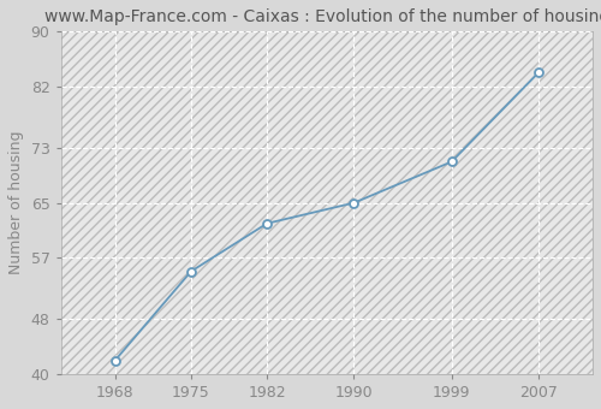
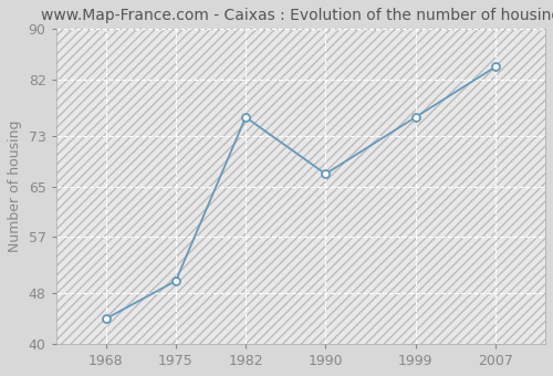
1968: 42 -> 44
1975: 55 -> 50
1982: 62 -> 76
1990: 65 -> 67
1999: 71 -> 76
